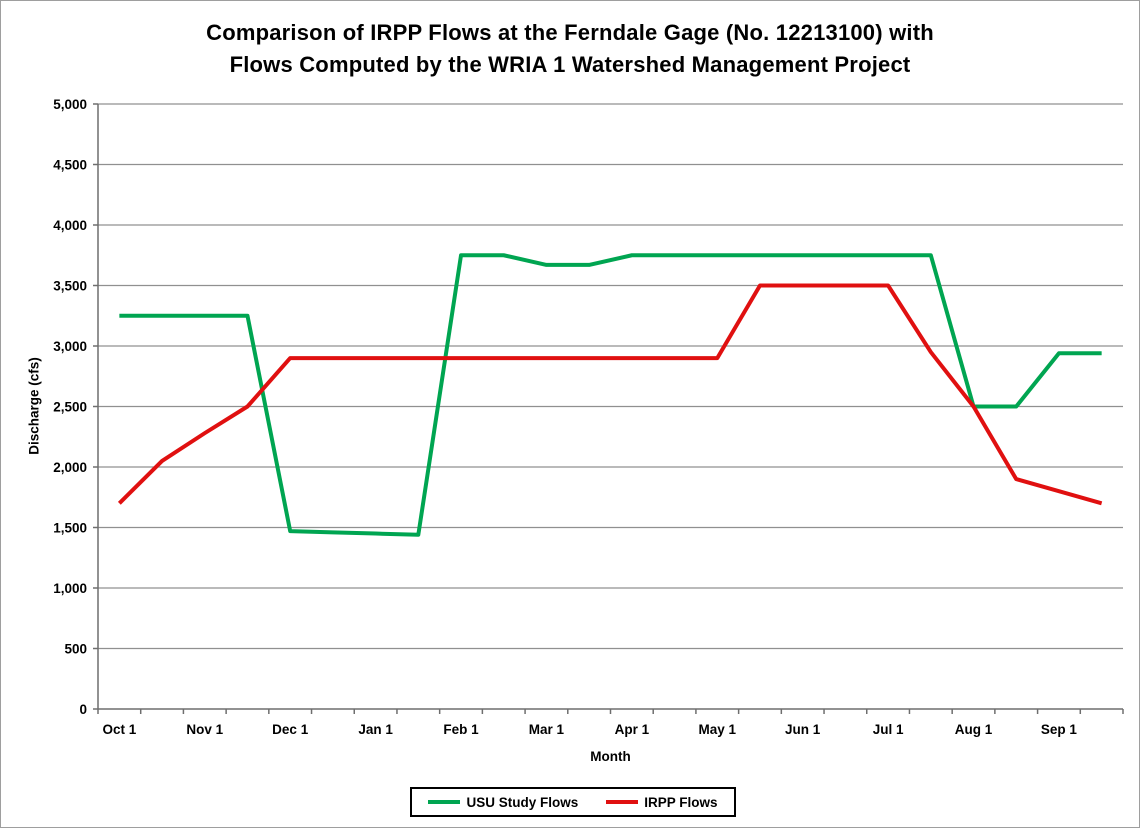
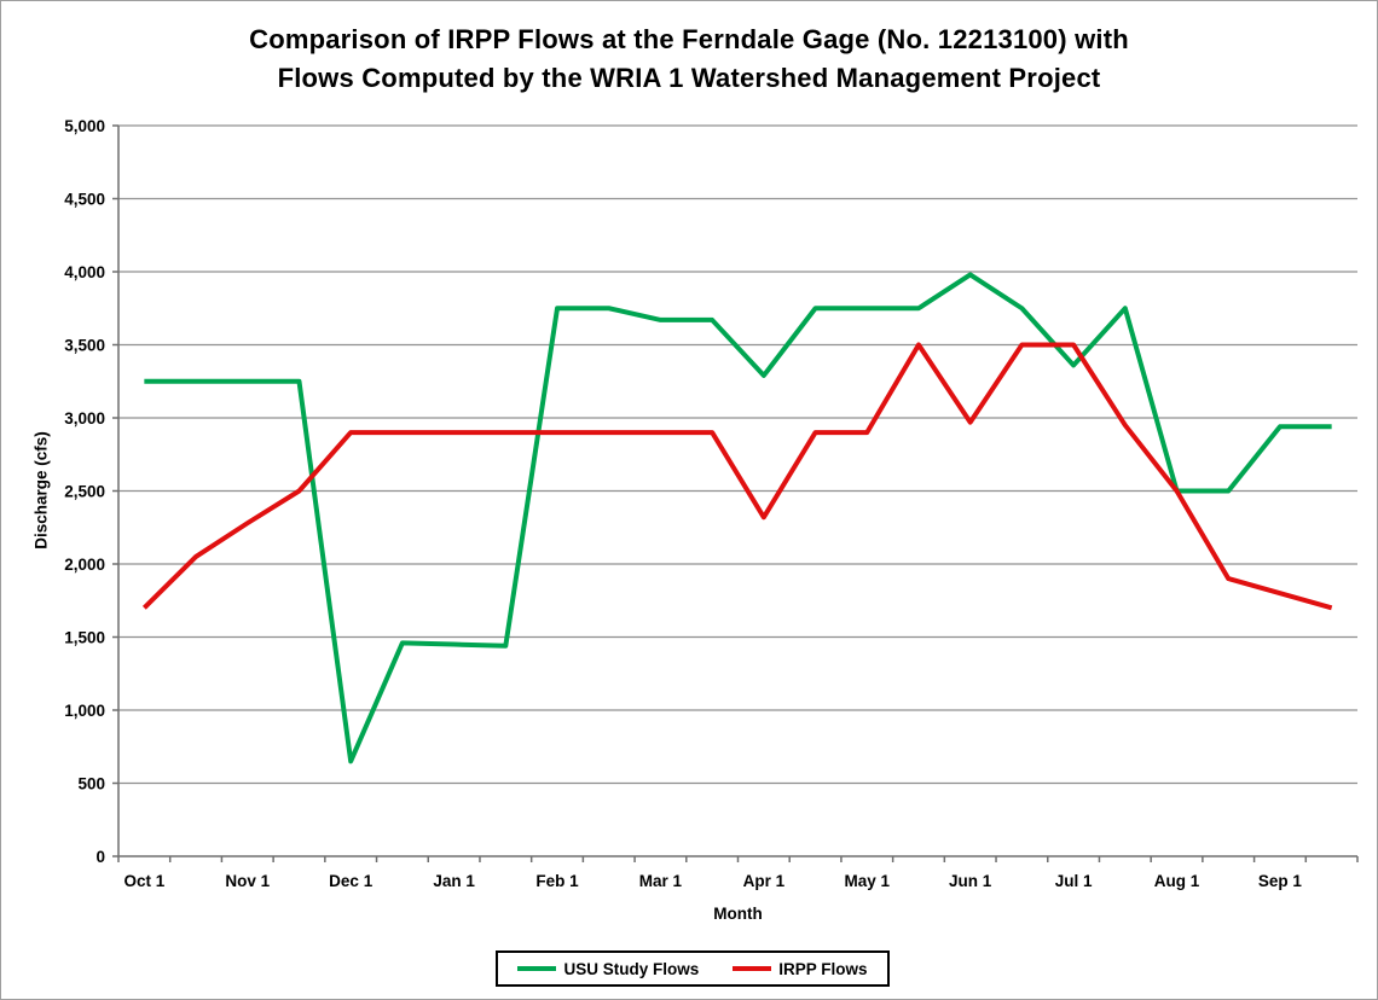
USU Study Flows/Dec 1: 1470 -> 650
USU Study Flows/Apr 1: 3750 -> 3290
IRPP Flows/Apr 1: 2900 -> 2320
USU Study Flows/Jun 1: 3750 -> 3980
IRPP Flows/Jun 1: 3500 -> 2970
USU Study Flows/Jul 1: 3750 -> 3360
